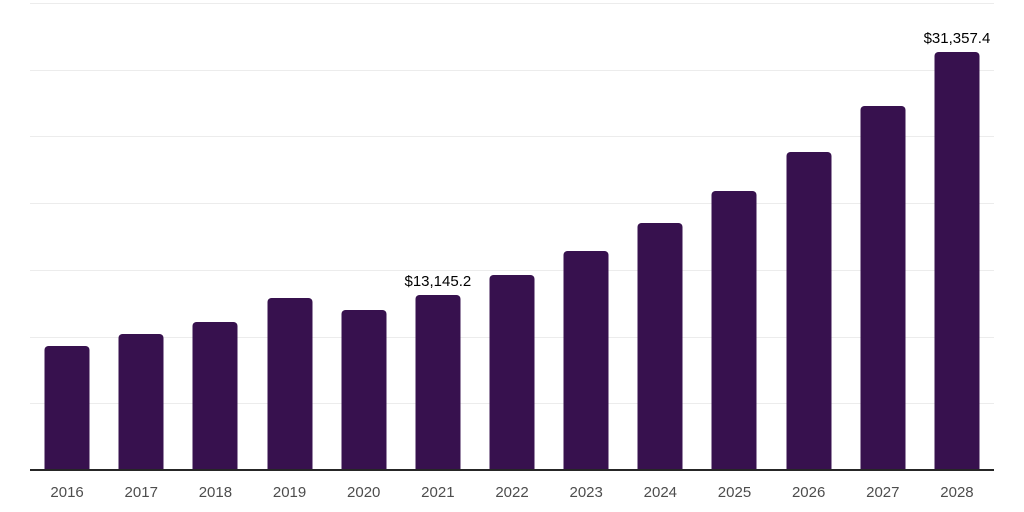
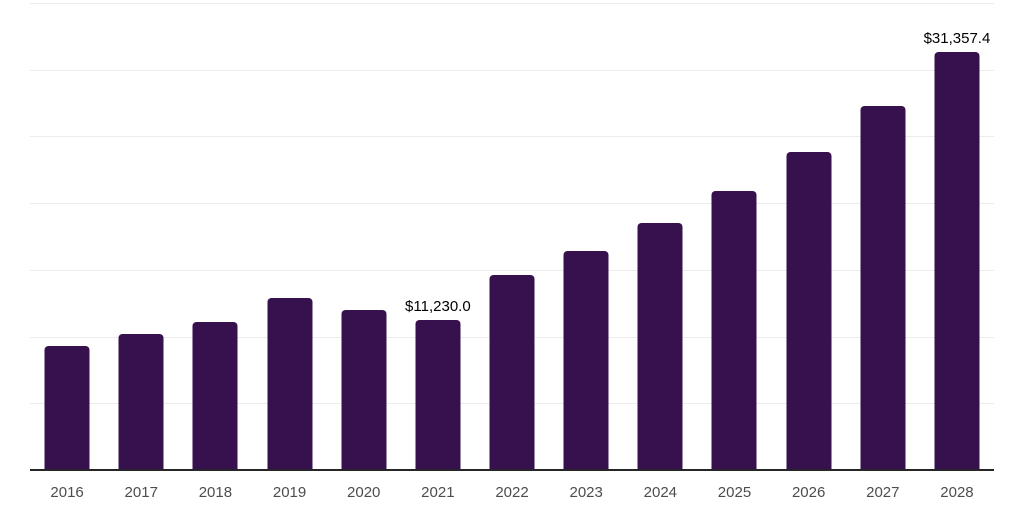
2021: $13,145.2 -> $11,230.0
